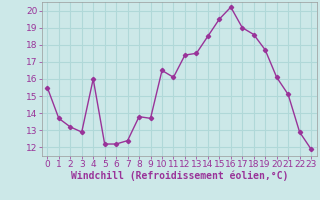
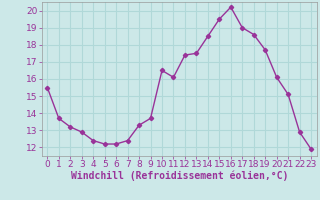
4: 16.0 -> 12.4
8: 13.8 -> 13.3
